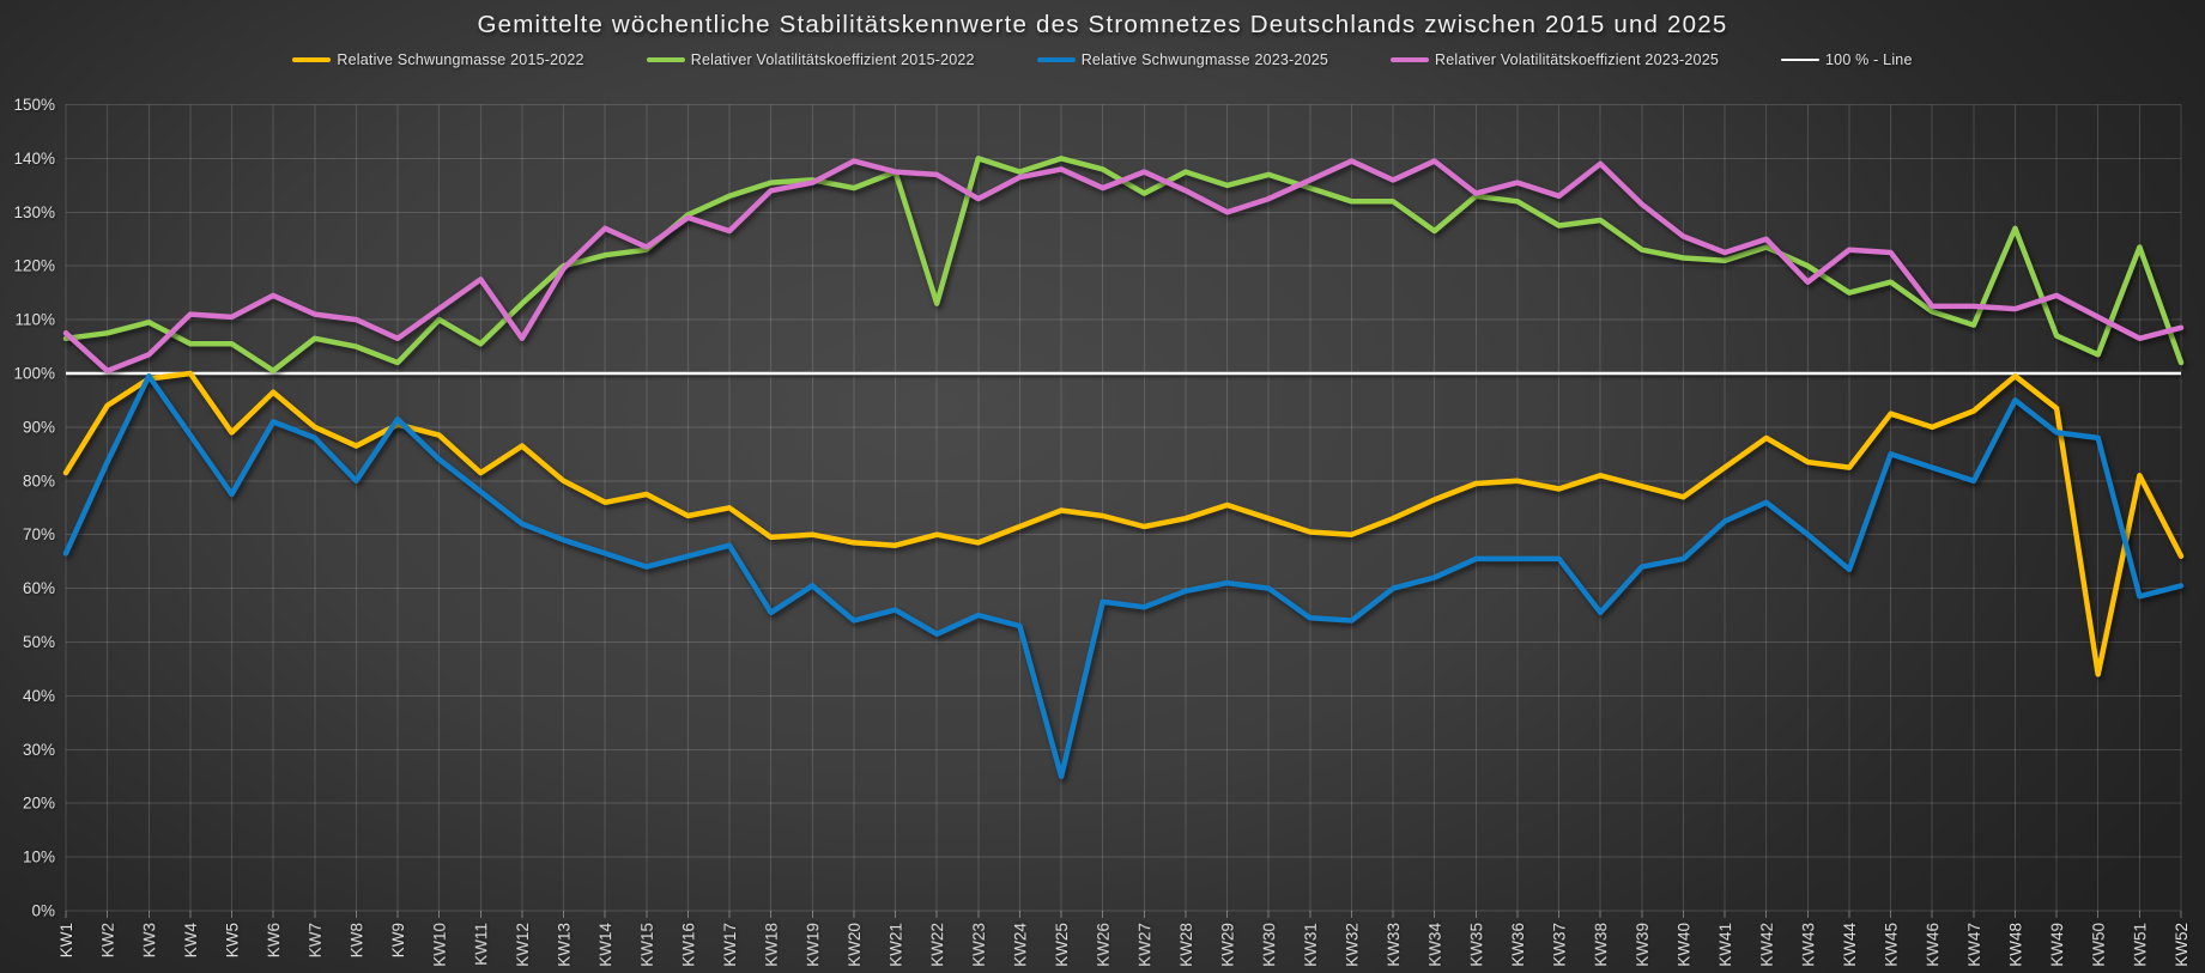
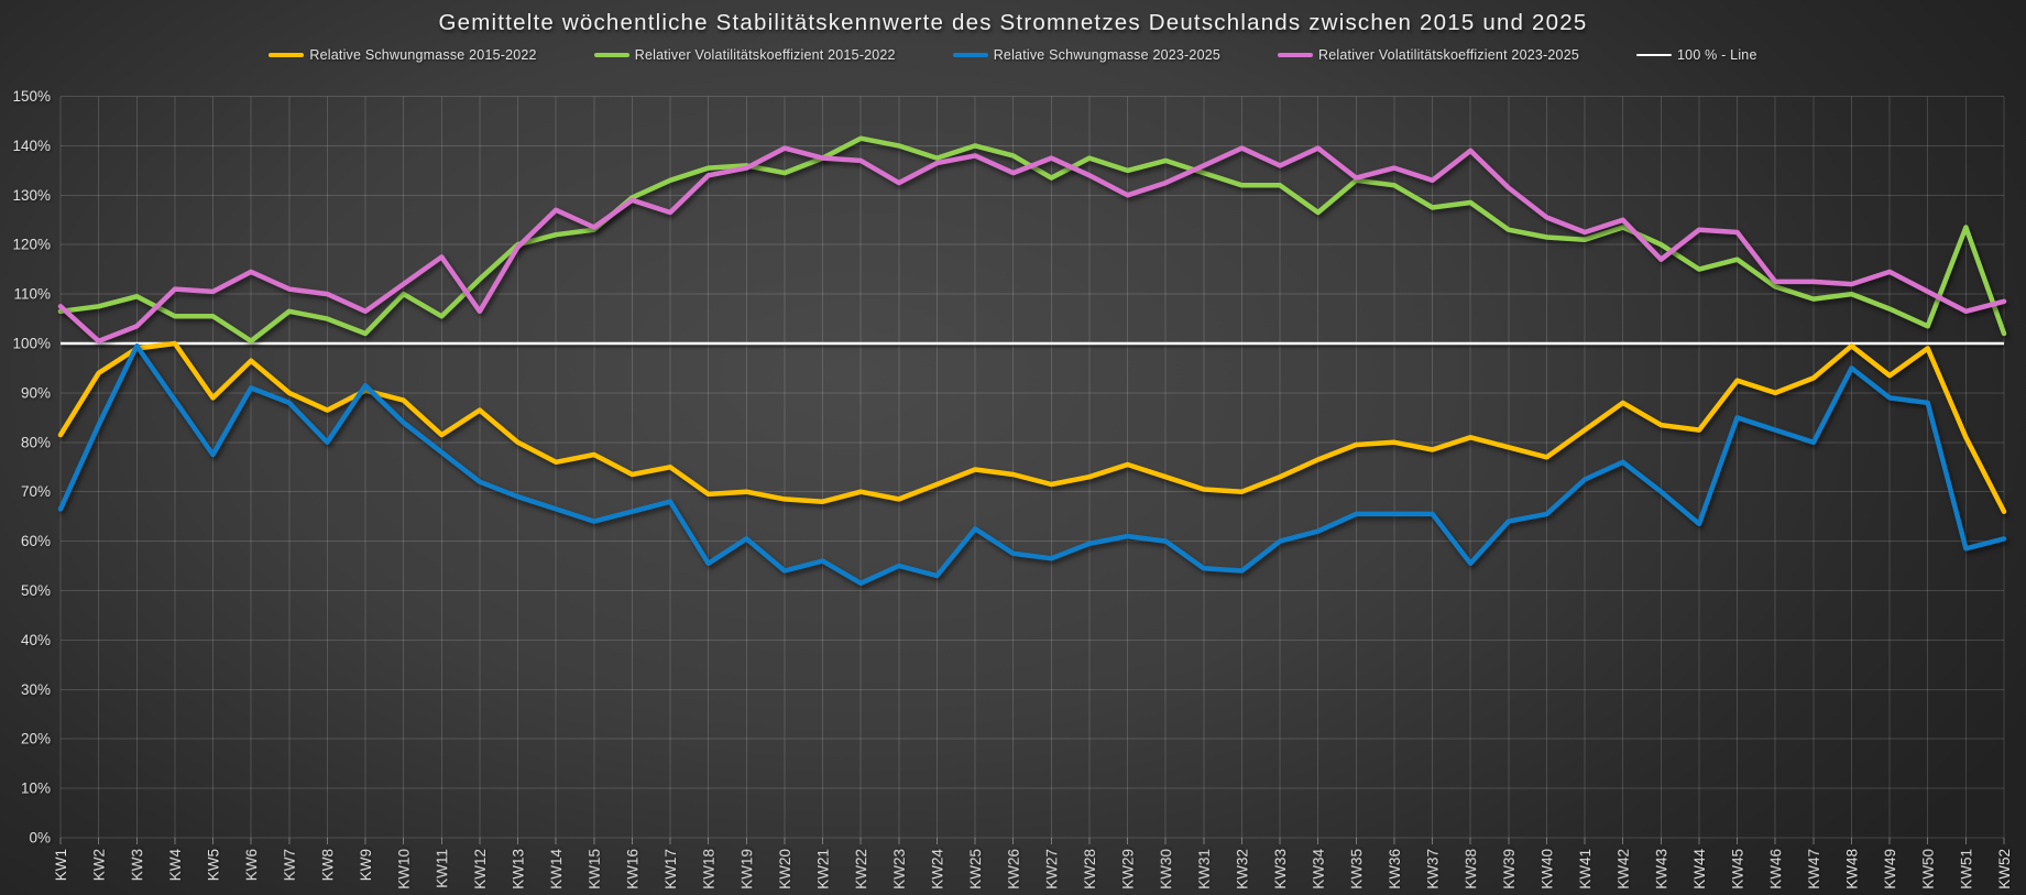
Relativer Volatilitätskoeffizient 2015-2022/KW22: 113% -> 142%
Relative Schwungmasse 2023-2025/KW25: 25% -> 62%
Relativer Volatilitätskoeffizient 2015-2022/KW48: 127% -> 110%
Relative Schwungmasse 2015-2022/KW50: 44% -> 99%
